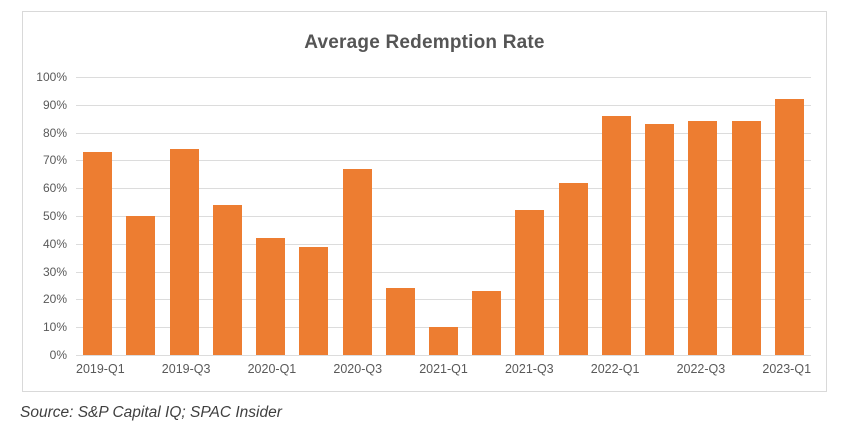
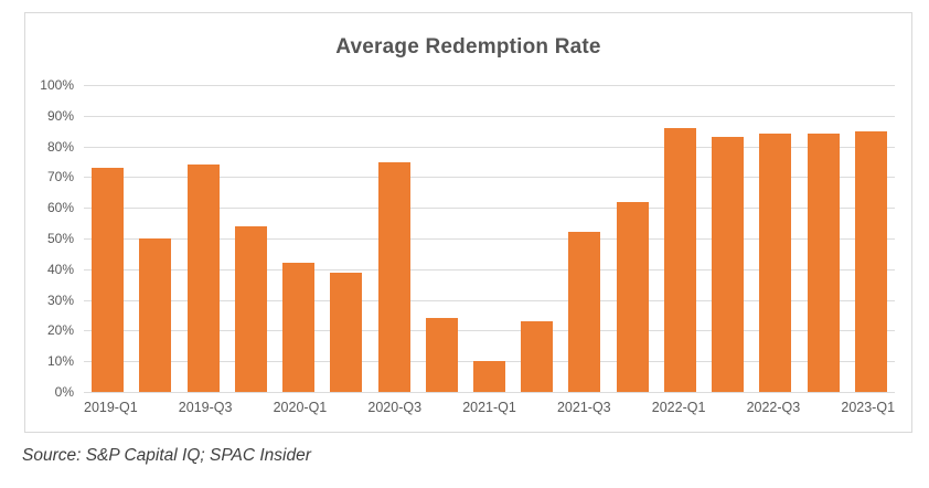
2020-Q3: 67% -> 75%
2023-Q1: 92% -> 85%
